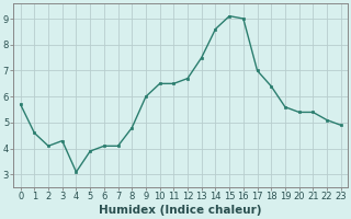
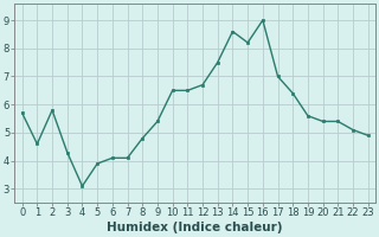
2: 4.1 -> 5.8
9: 6.0 -> 5.4
15: 9.1 -> 8.2
